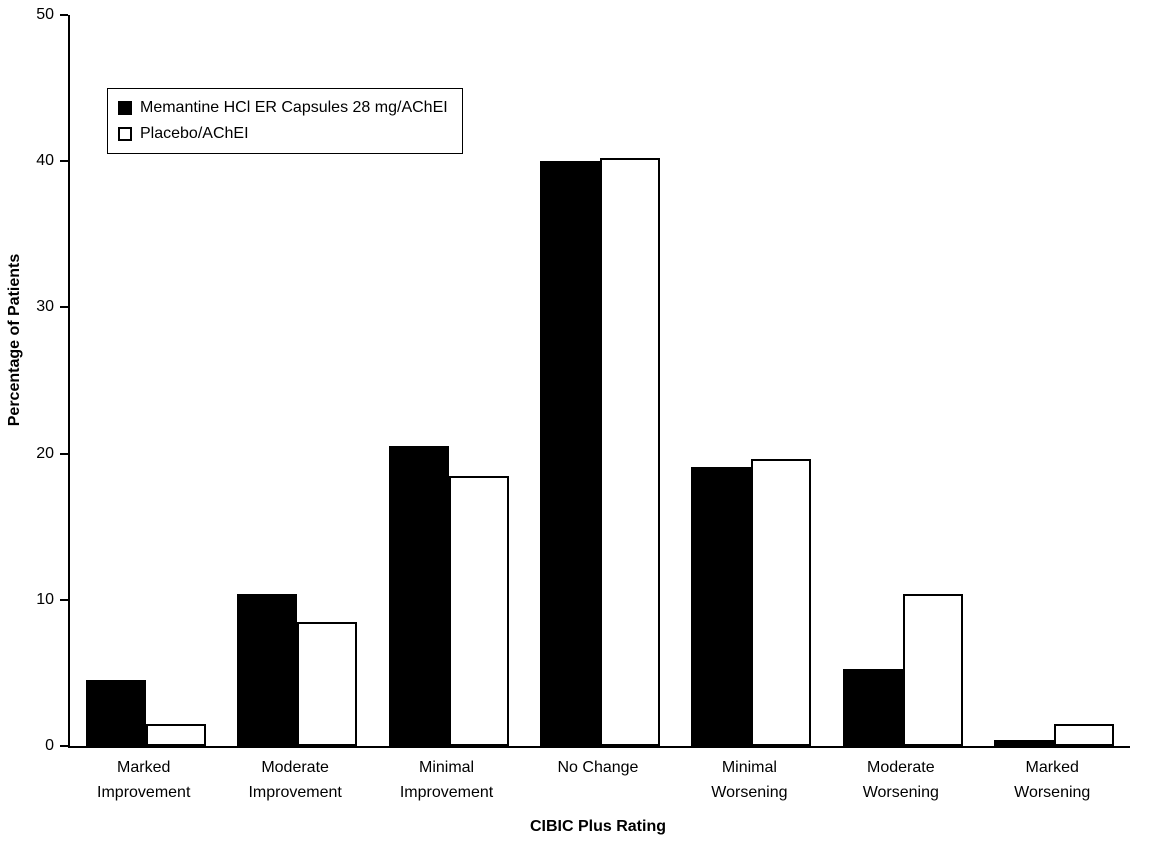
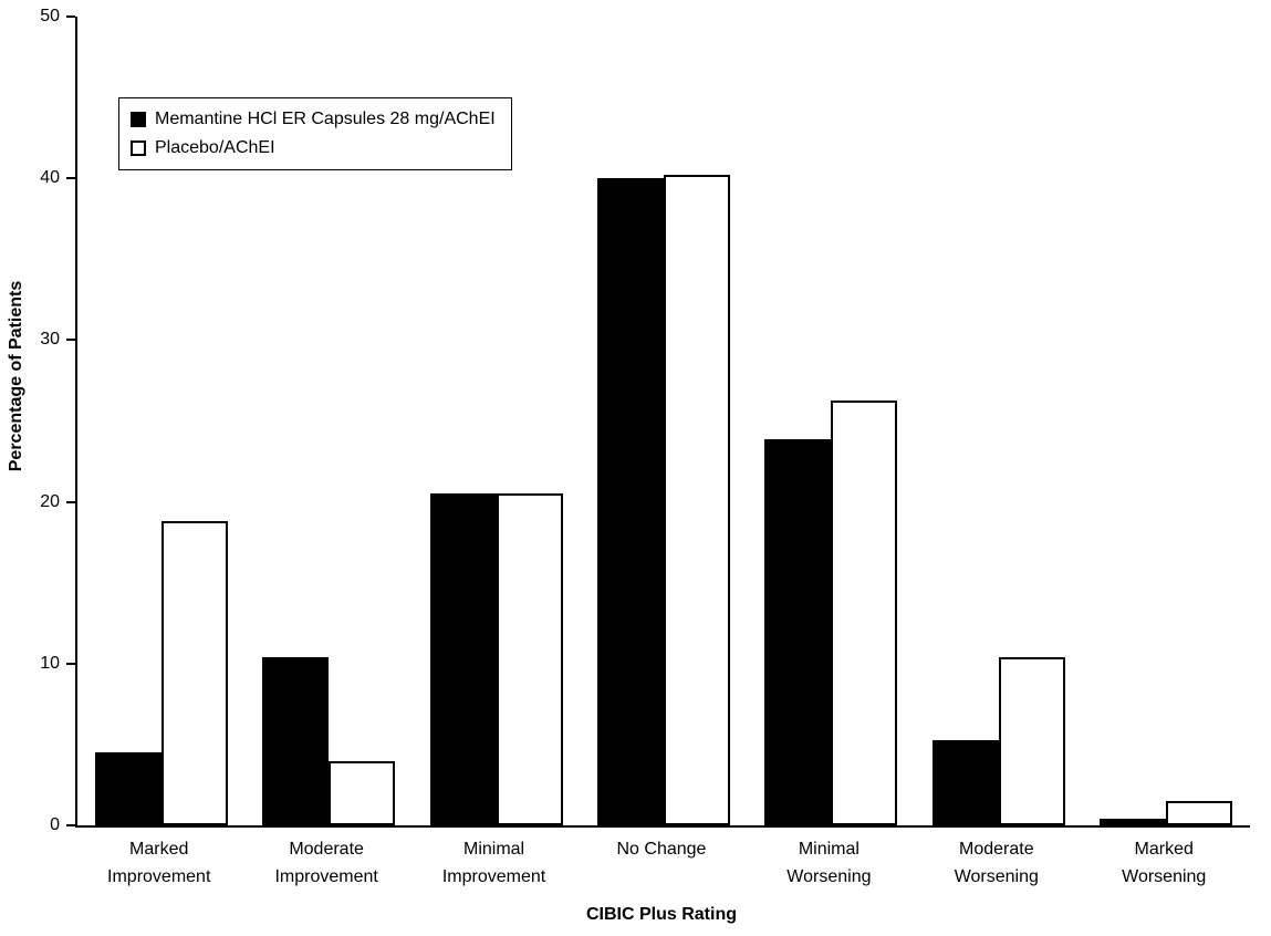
Placebo/AChEI/Marked Improvement: 1.5 -> 18.8
Placebo/AChEI/Moderate Improvement: 8.5 -> 4.0
Placebo/AChEI/Minimal Improvement: 18.5 -> 20.5
Memantine HCl ER Capsules 28 mg/AChEI/Minimal Worsening: 19.1 -> 23.9
Placebo/AChEI/Minimal Worsening: 19.6 -> 26.3
